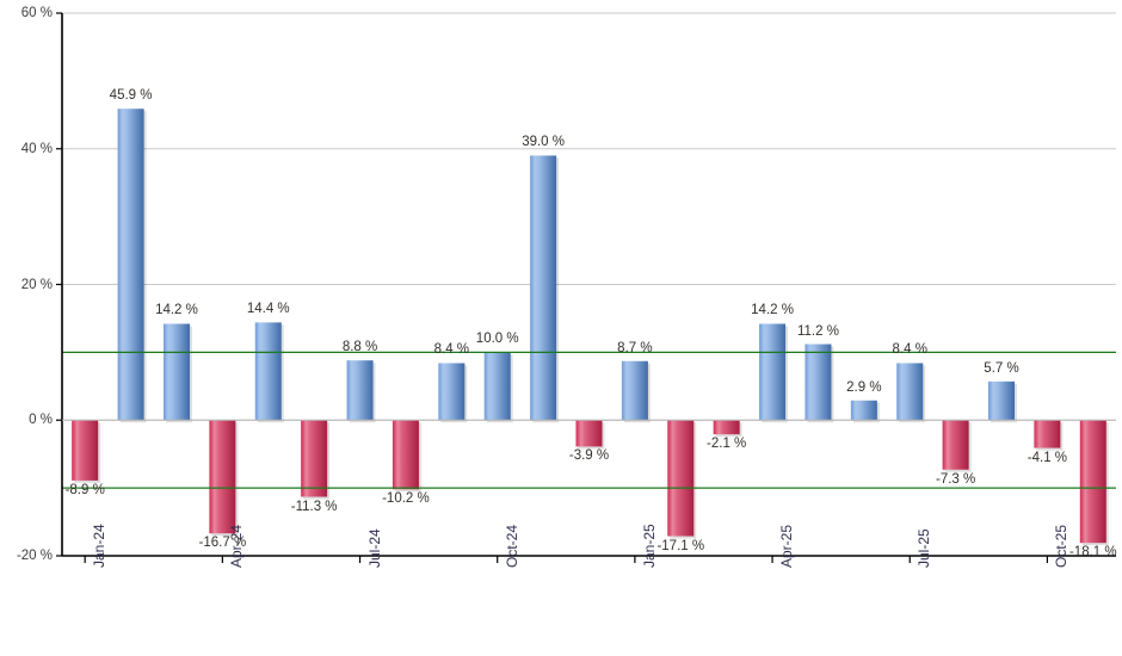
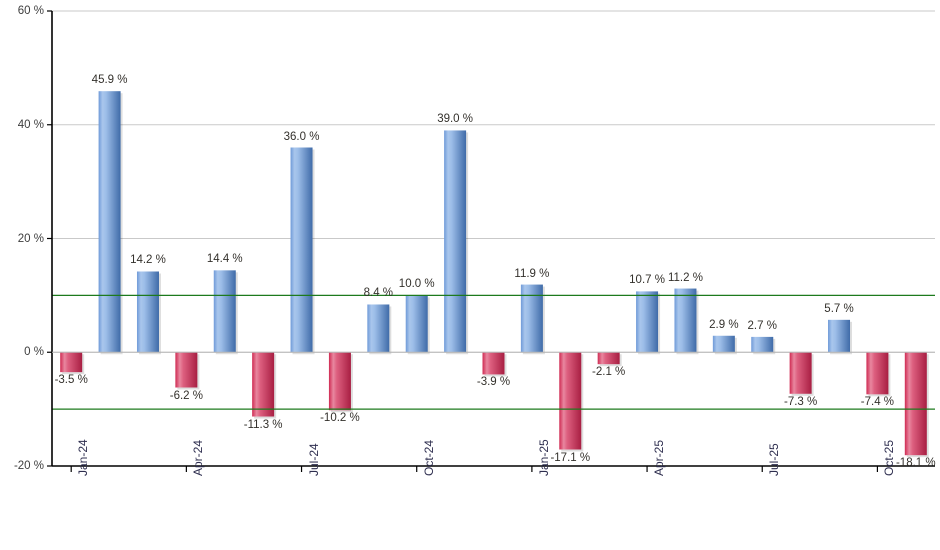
Jan-24: -8.9 -> -3.5
Apr-24: -16.7 -> -6.2
Jul-24: 8.8 -> 36.0
Jan-25: 8.7 -> 11.9
Apr-25: 14.2 -> 10.7
Jul-25: 8.4 -> 2.7
Oct-25: -4.1 -> -7.4
